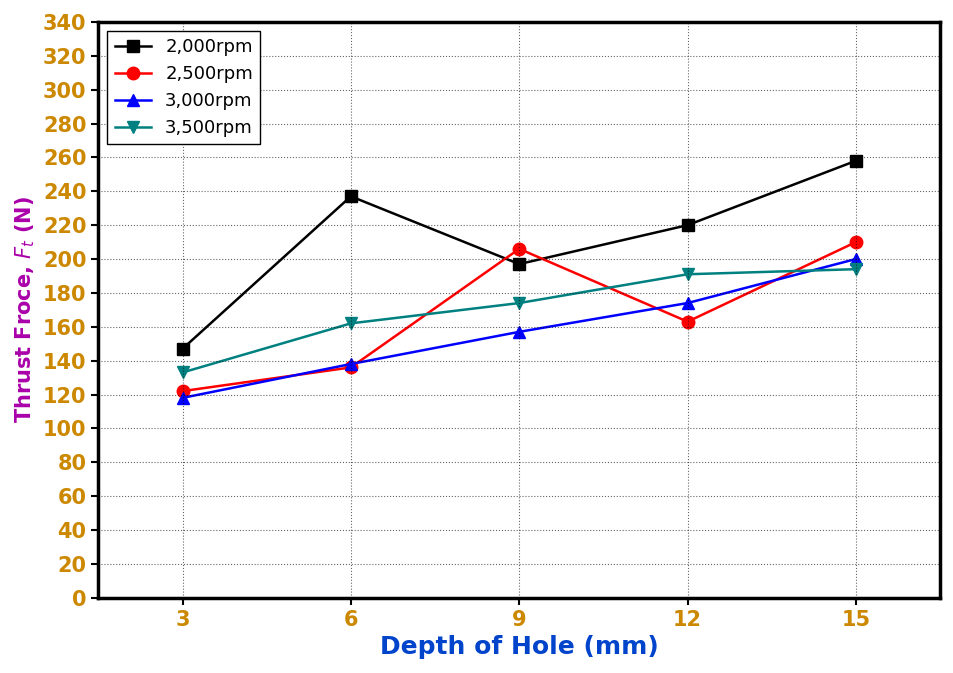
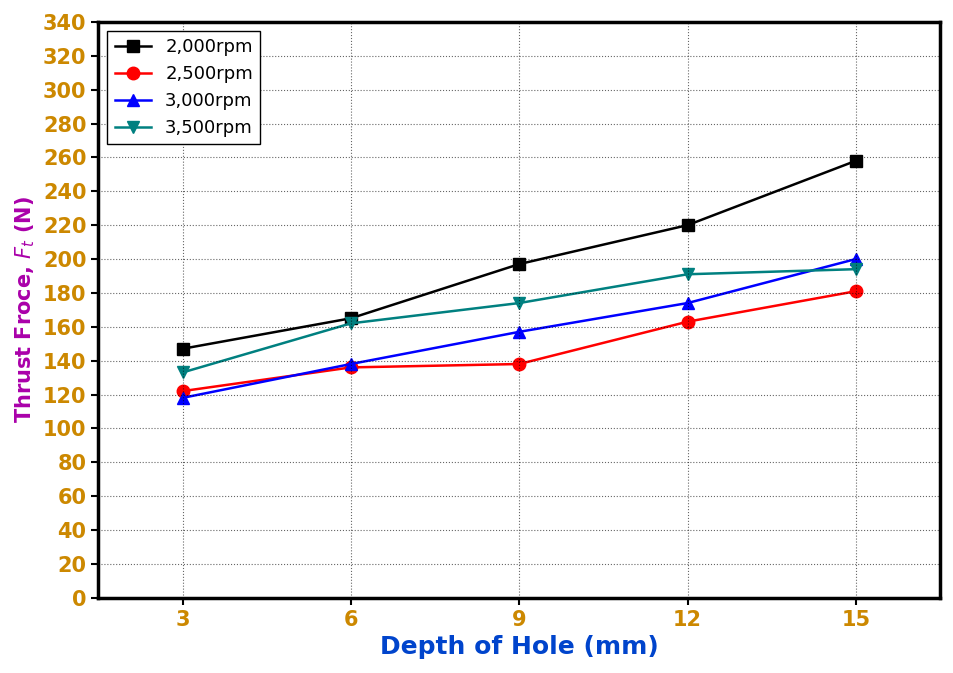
2,000rpm/6: 237 -> 165
2,500rpm/9: 206 -> 138
2,500rpm/15: 210 -> 181
